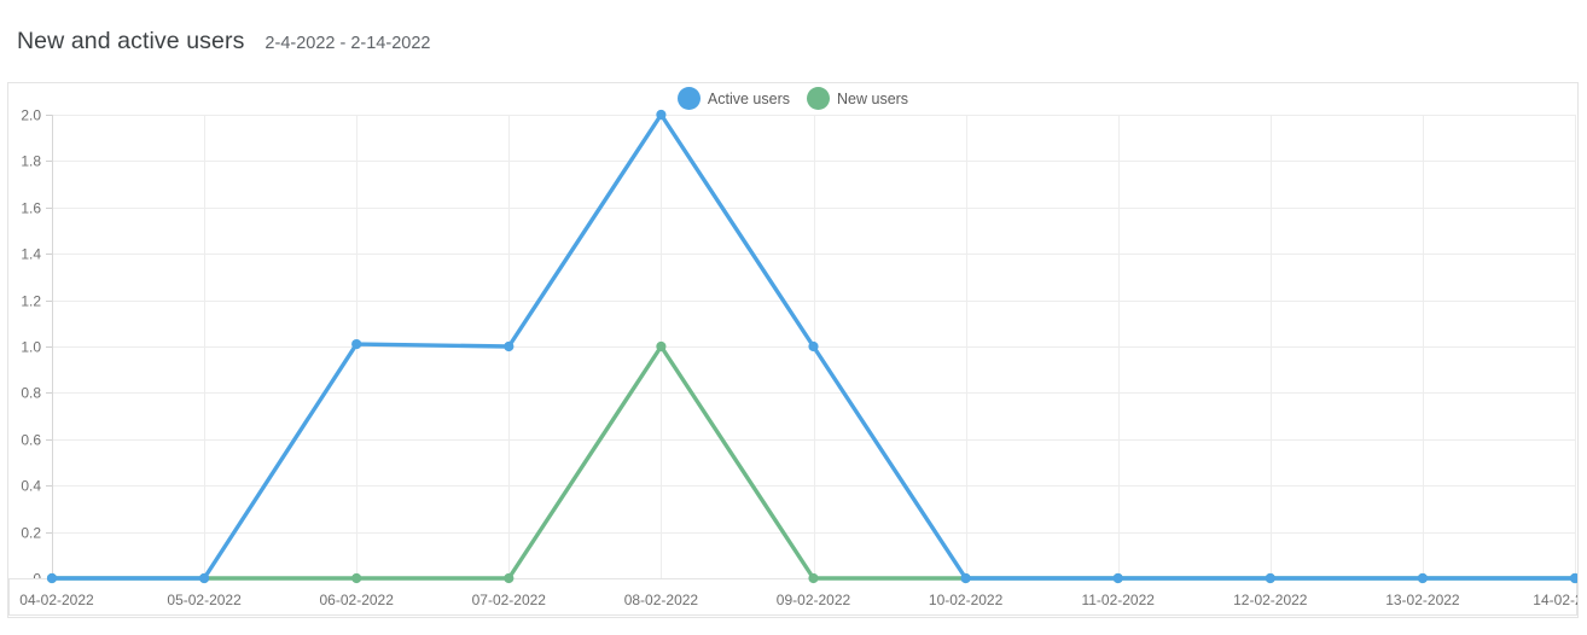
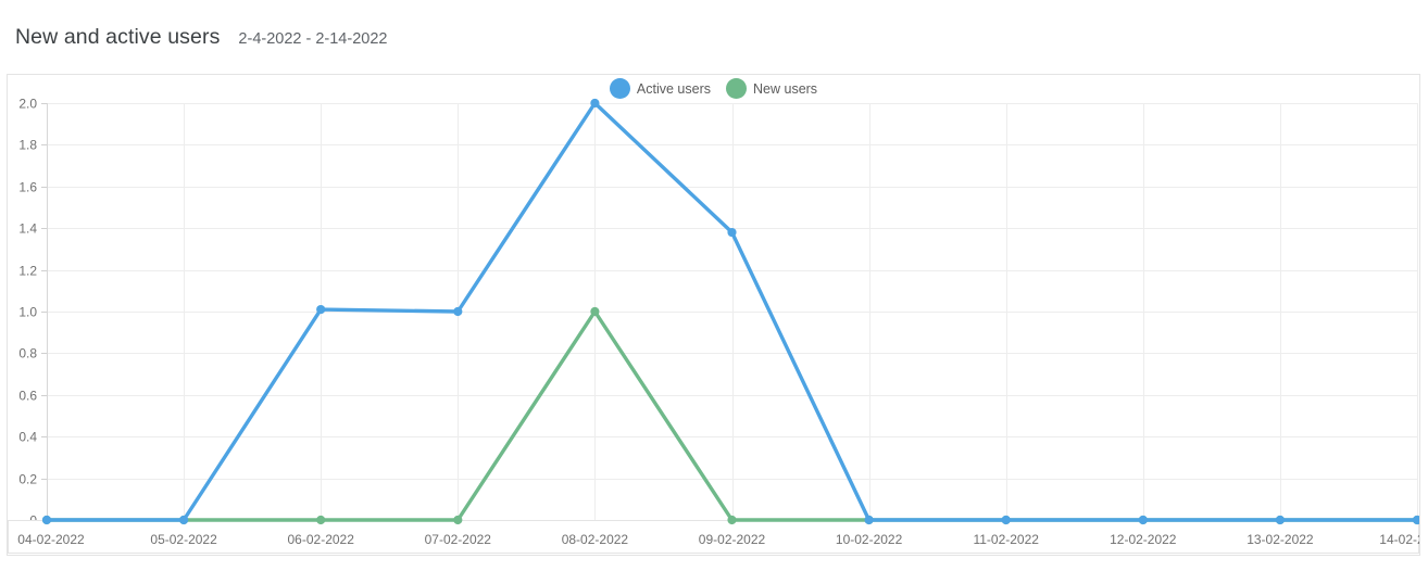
Active users/09-02-2022: 1.00 -> 1.38
